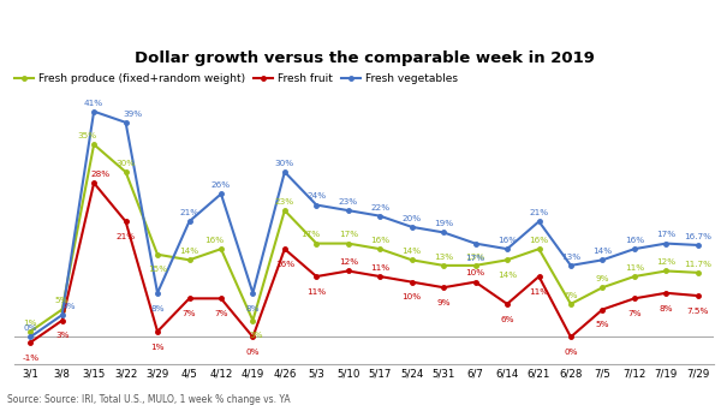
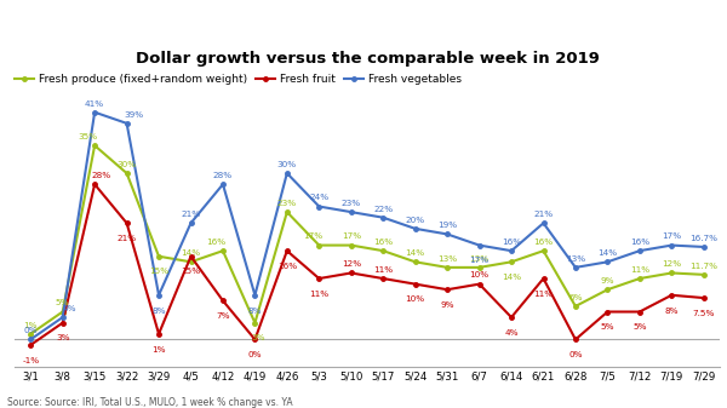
Fresh fruit/4/5: 7% -> 15%
Fresh vegetables/4/12: 26% -> 28%
Fresh fruit/6/14: 6% -> 4%
Fresh fruit/7/12: 7% -> 5%
